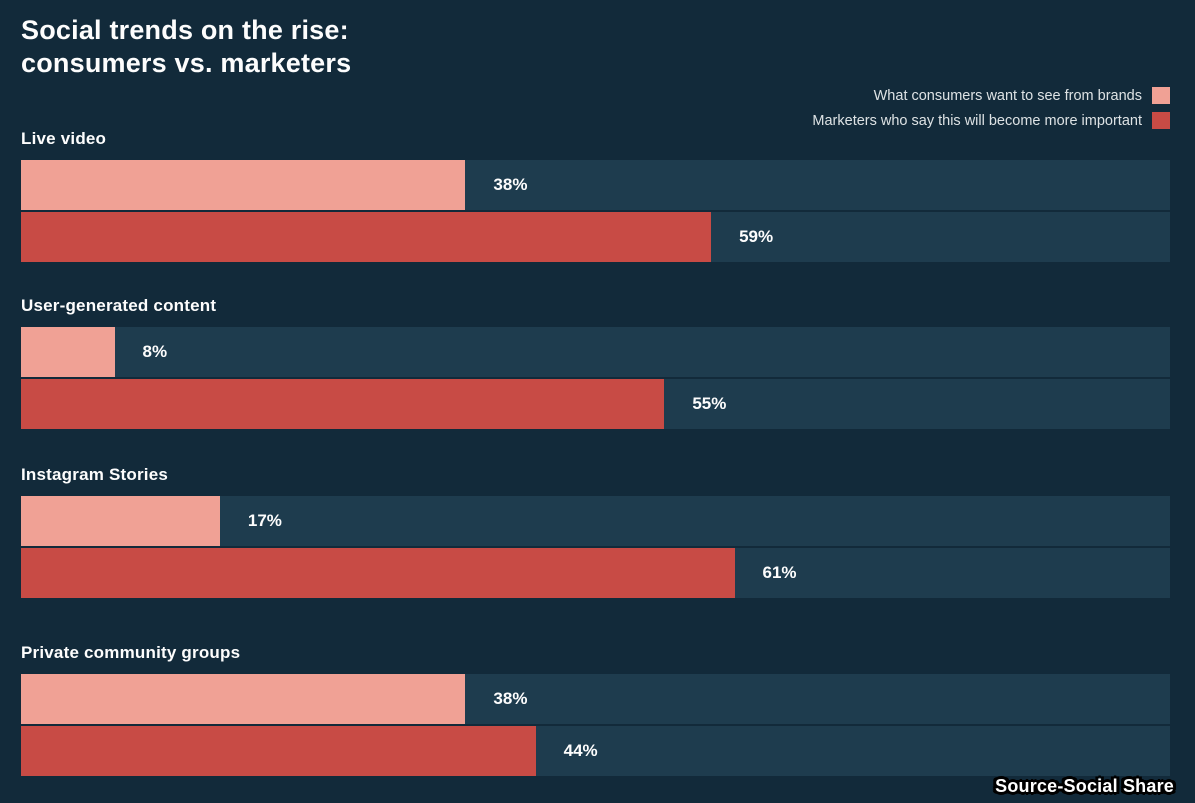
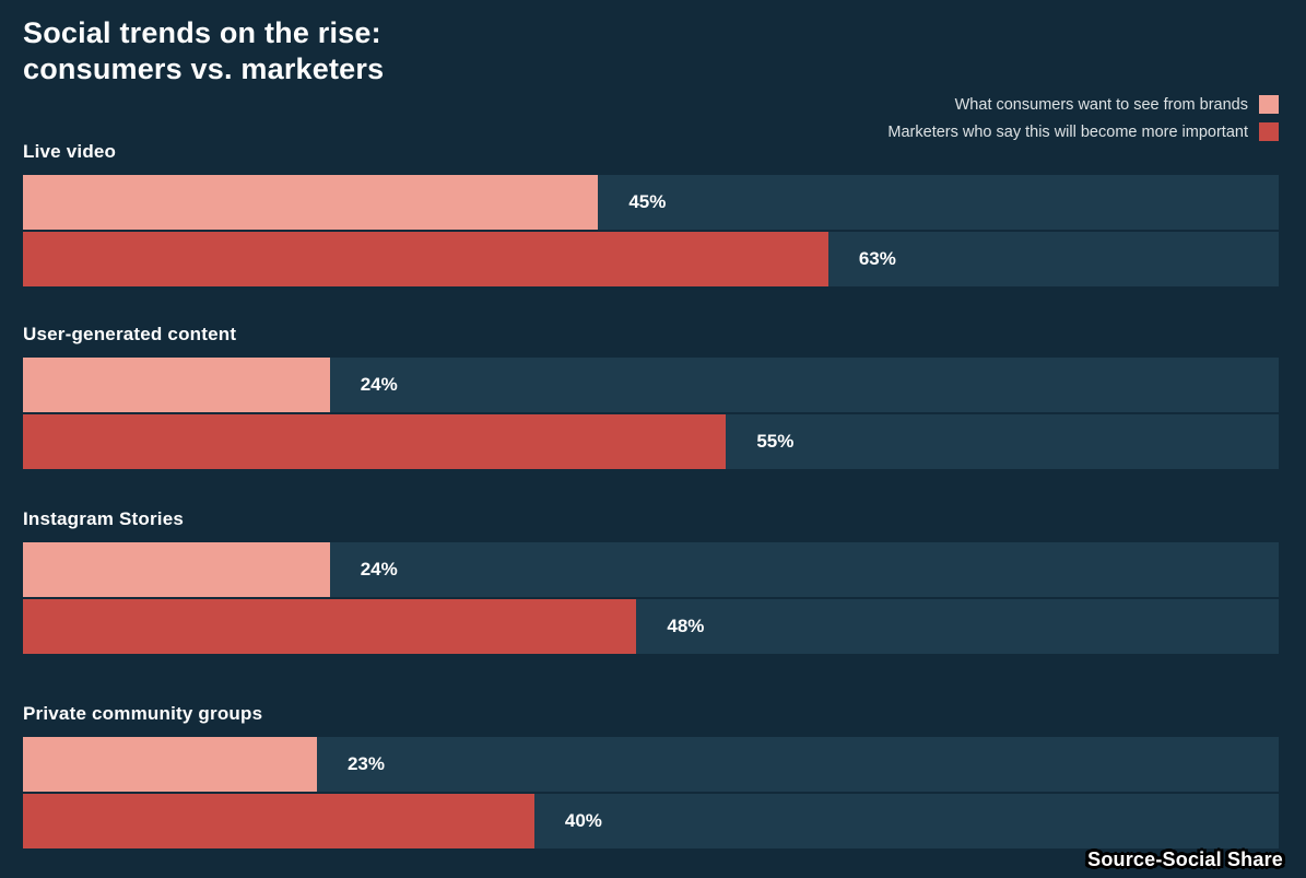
What consumers want to see from brands/Live video: 38% -> 45%
Marketers who say this will become more important/Live video: 59% -> 63%
What consumers want to see from brands/User-generated content: 8% -> 24%
What consumers want to see from brands/Instagram Stories: 17% -> 24%
Marketers who say this will become more important/Instagram Stories: 61% -> 48%
What consumers want to see from brands/Private community groups: 38% -> 23%
Marketers who say this will become more important/Private community groups: 44% -> 40%
